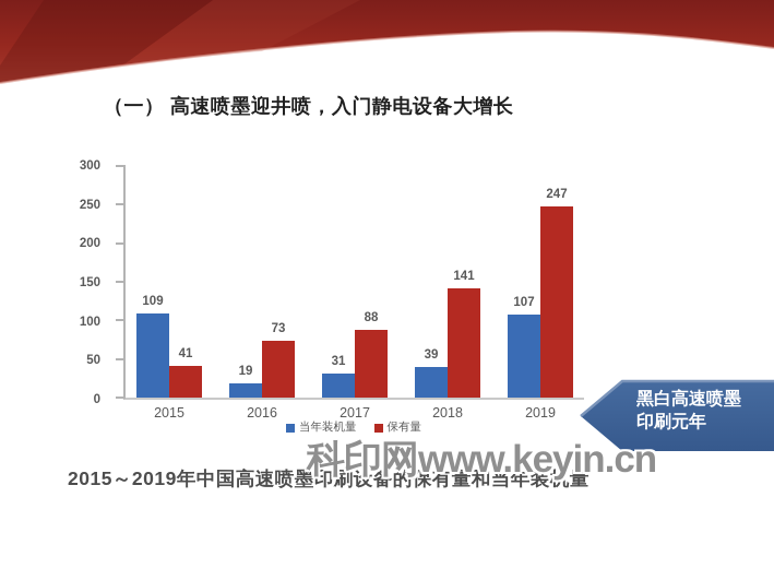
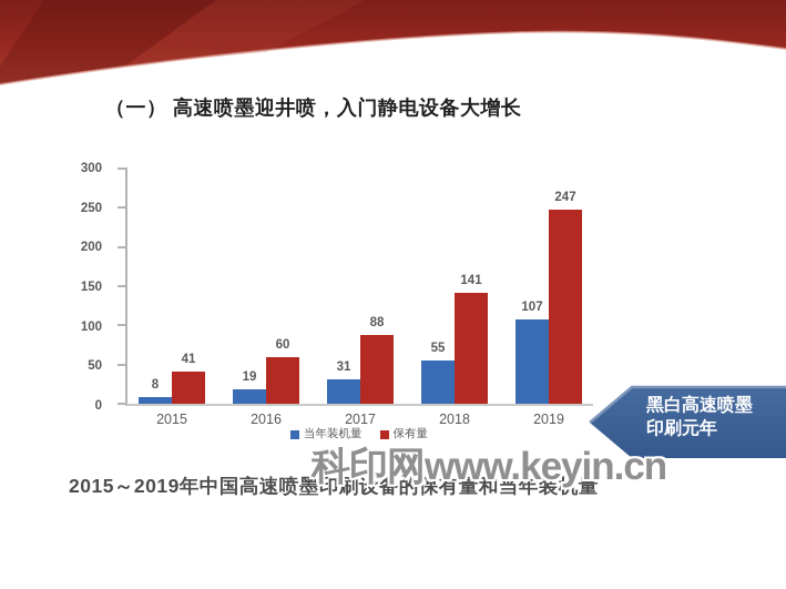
当年装机量/2015: 109 -> 8
保有量/2016: 73 -> 60
当年装机量/2018: 39 -> 55
